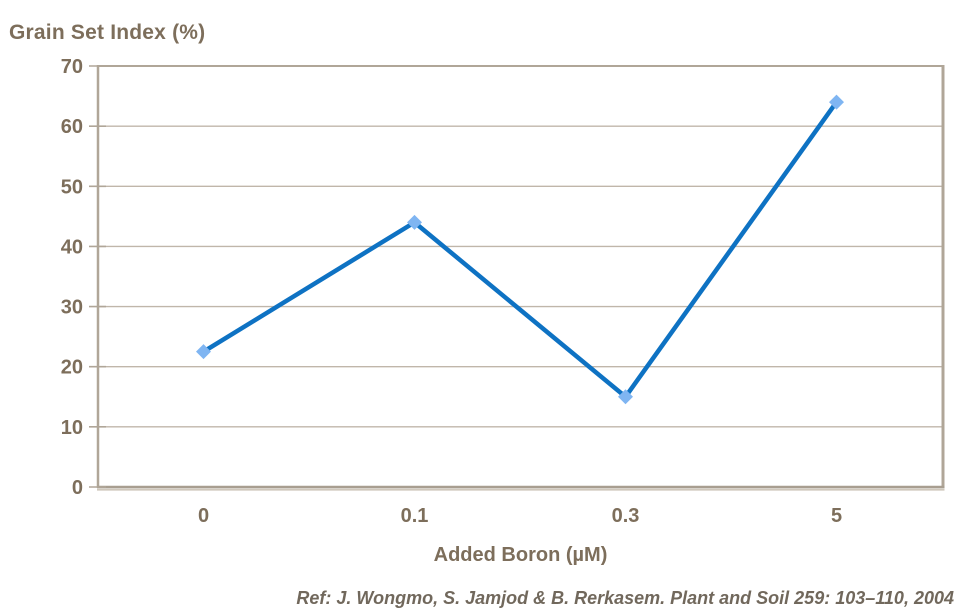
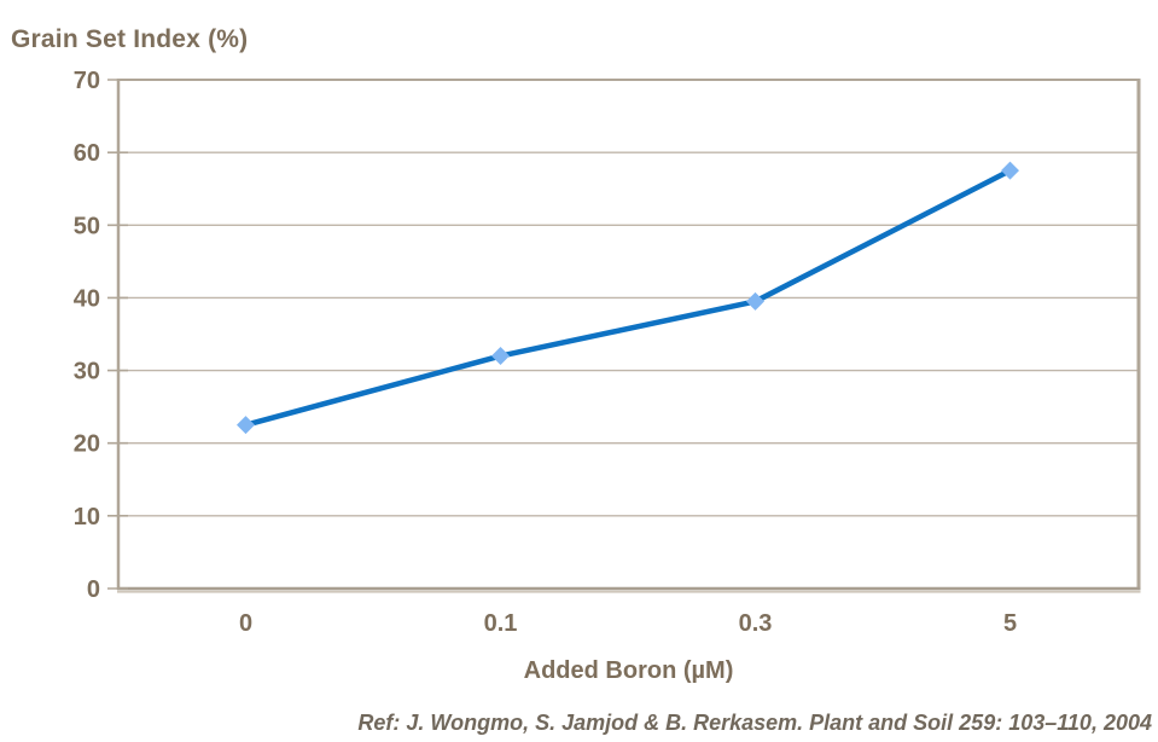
0.1: 44 -> 32
0.3: 15 -> 40
5: 64 -> 58
